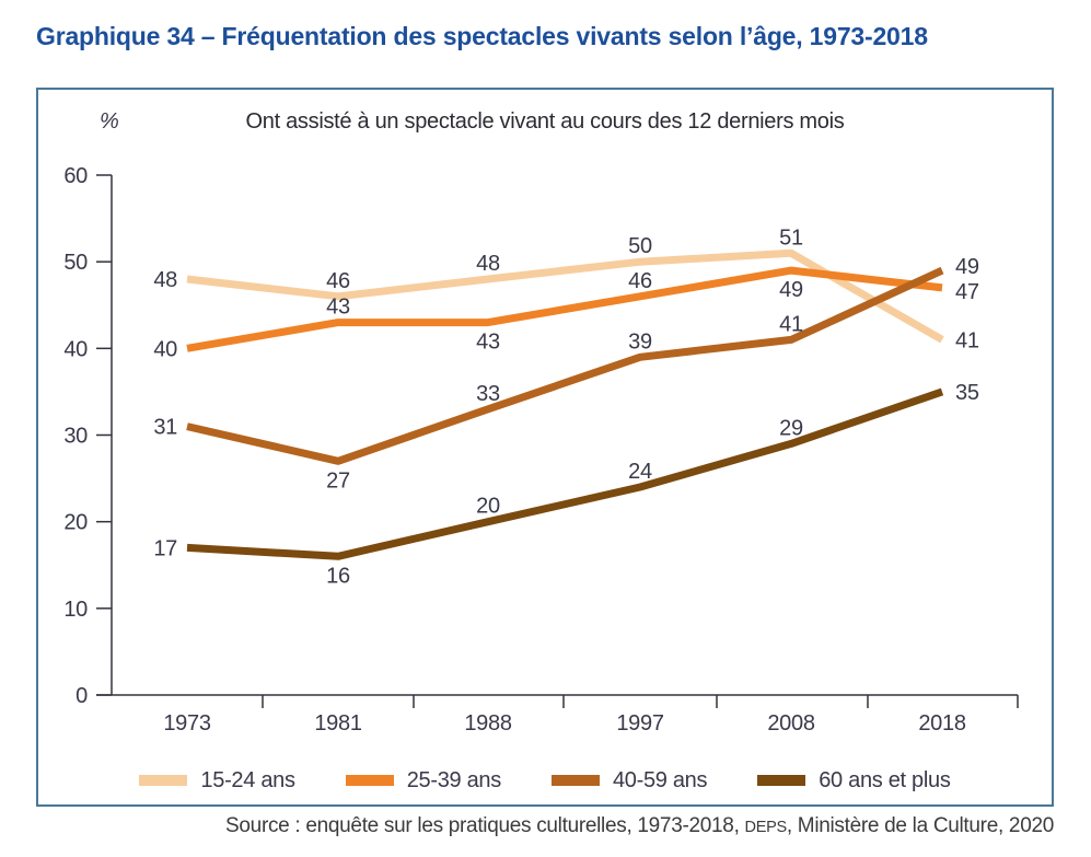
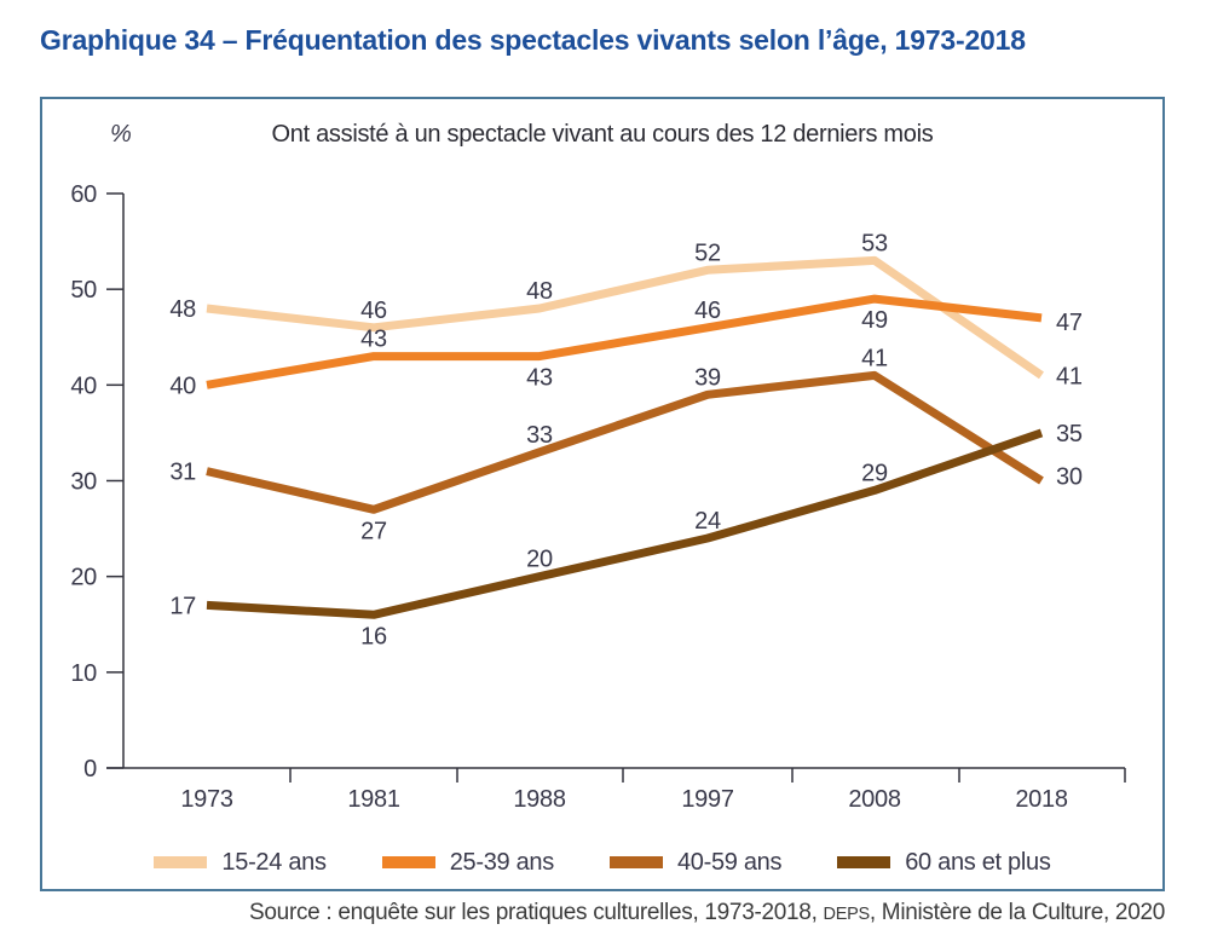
15-24 ans/1997: 50 -> 52
15-24 ans/2008: 51 -> 53
40-59 ans/2018: 49 -> 30
